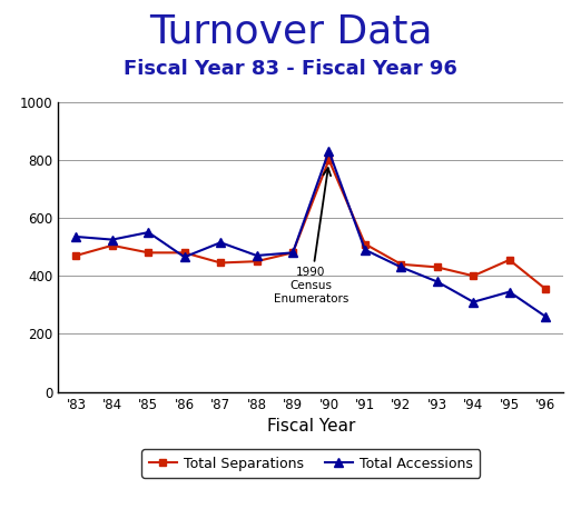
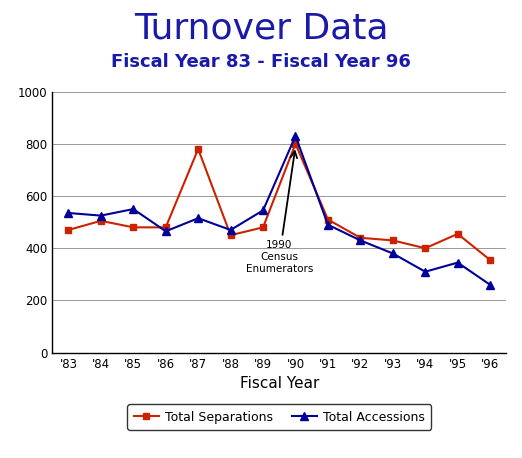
Total Separations/'87: 445 -> 780
Total Accessions/'89: 480 -> 545
